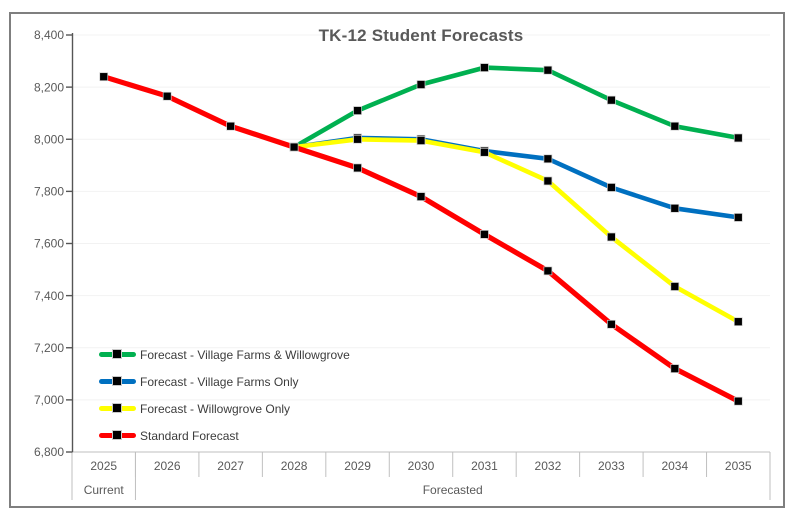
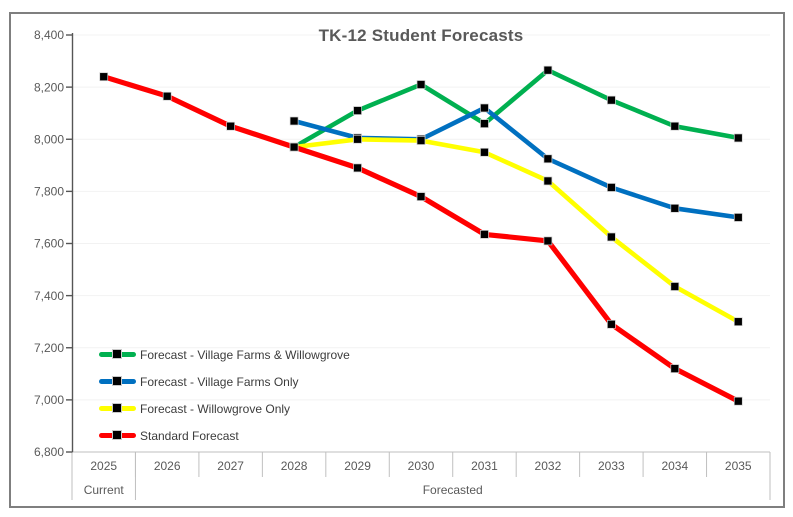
Forecast - Village Farms Only/2028: 7970 -> 8070
Forecast - Village Farms & Willowgrove/2031: 8280 -> 8060
Forecast - Village Farms Only/2031: 7960 -> 8120
Standard Forecast/2032: 7500 -> 7610
